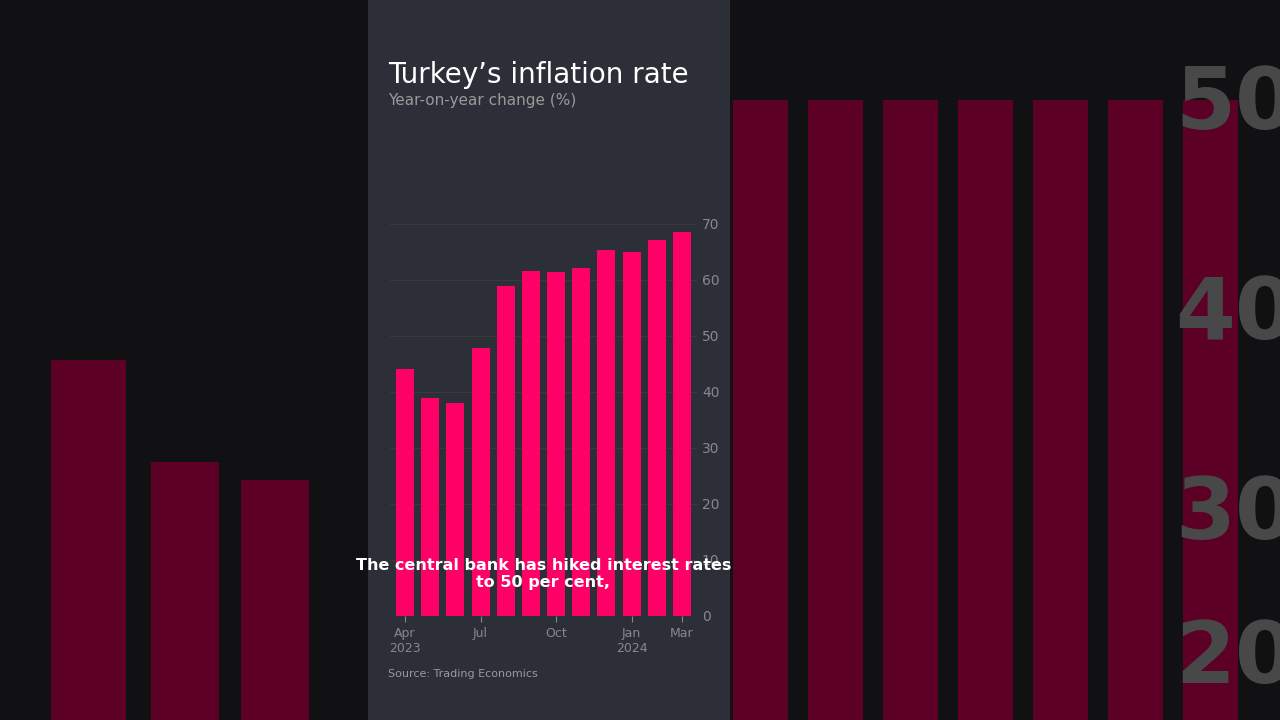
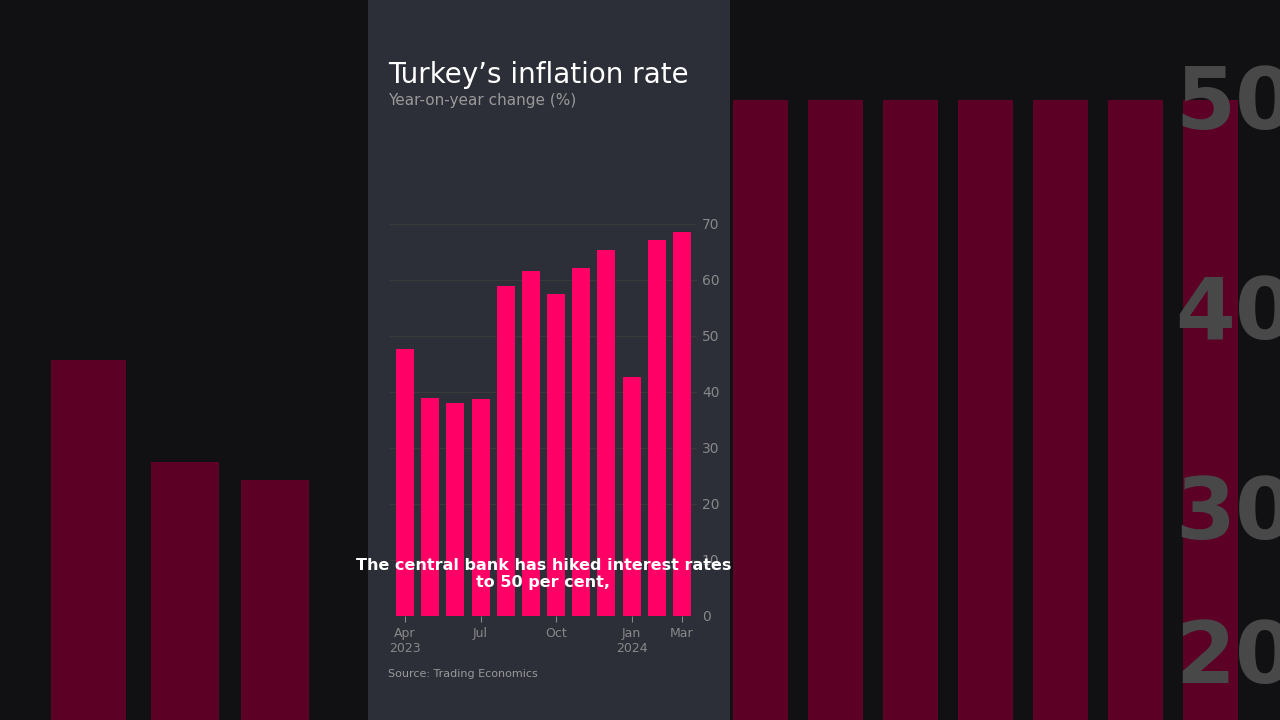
Apr 2023: 44.0 -> 47.6
Jul: 47.8 -> 38.6
Oct: 61.4 -> 57.4
Jan 2024: 65.0 -> 42.6
